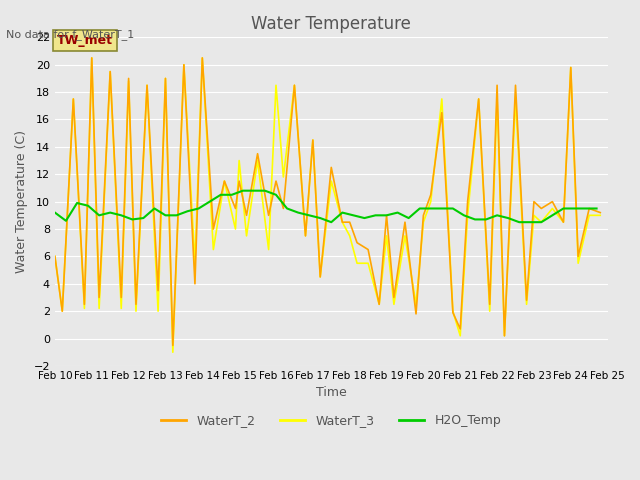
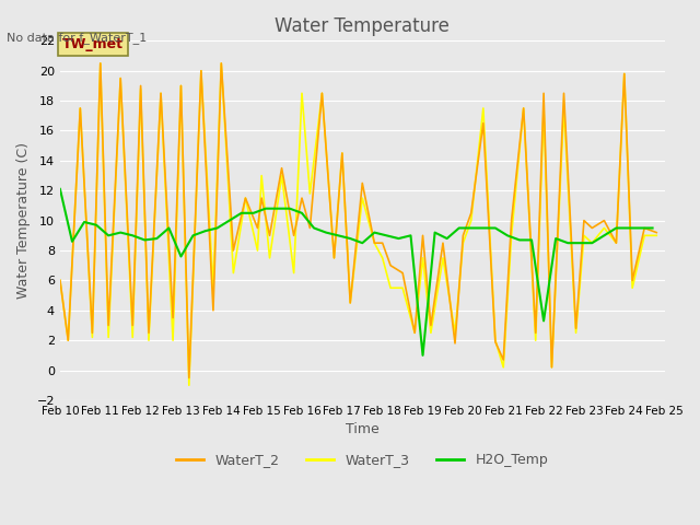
H2O_Temp/Feb 10: 9.2 -> 12.1
H2O_Temp/Feb 13: 9.0 -> 7.6
H2O_Temp/Feb 19: 9.0 -> 1.0
H2O_Temp/Feb 22: 9.0 -> 3.3
